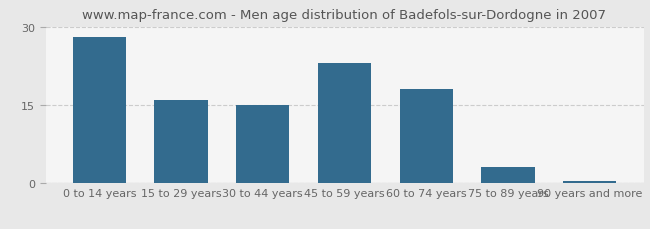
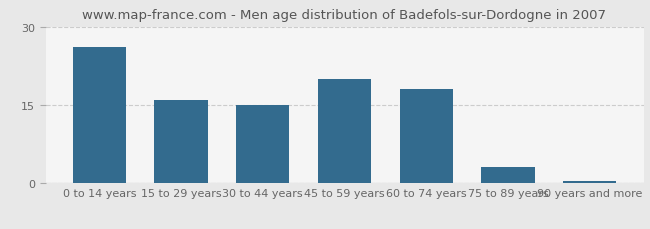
0 to 14 years: 28.0 -> 26.0
45 to 59 years: 23.0 -> 20.0
